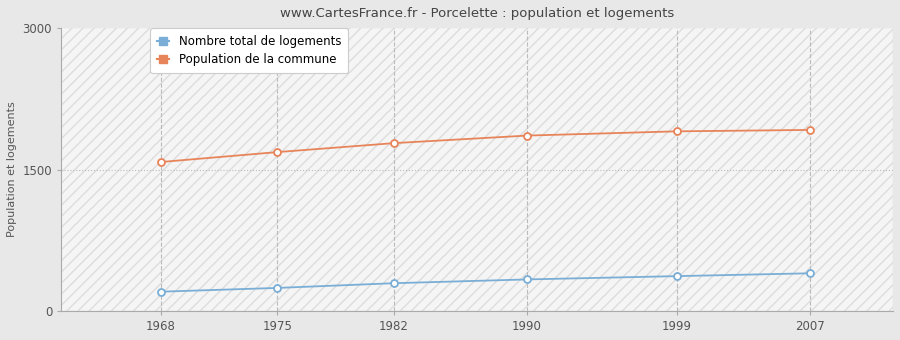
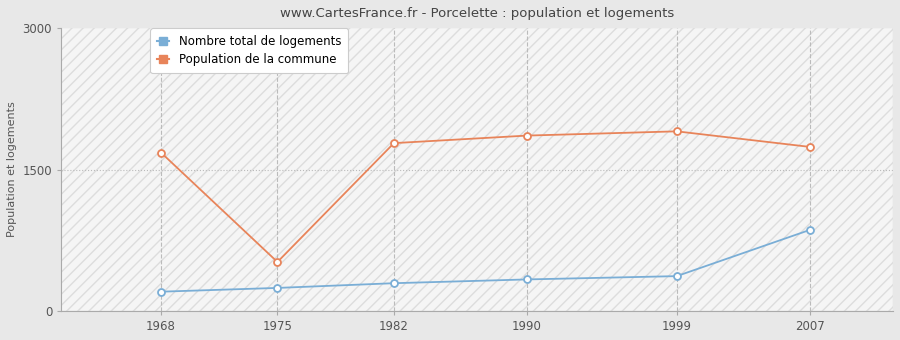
Population de la commune/1968: 1580 -> 1680
Population de la commune/1975: 1680 -> 520
Nombre total de logements/2007: 400 -> 860
Population de la commune/2007: 1920 -> 1740
